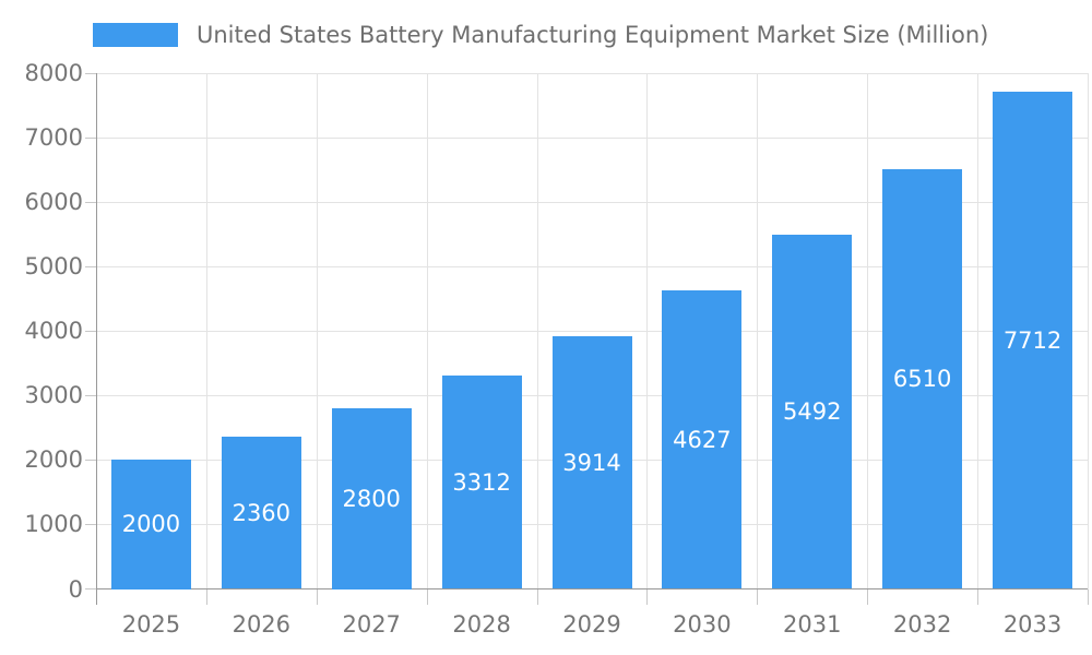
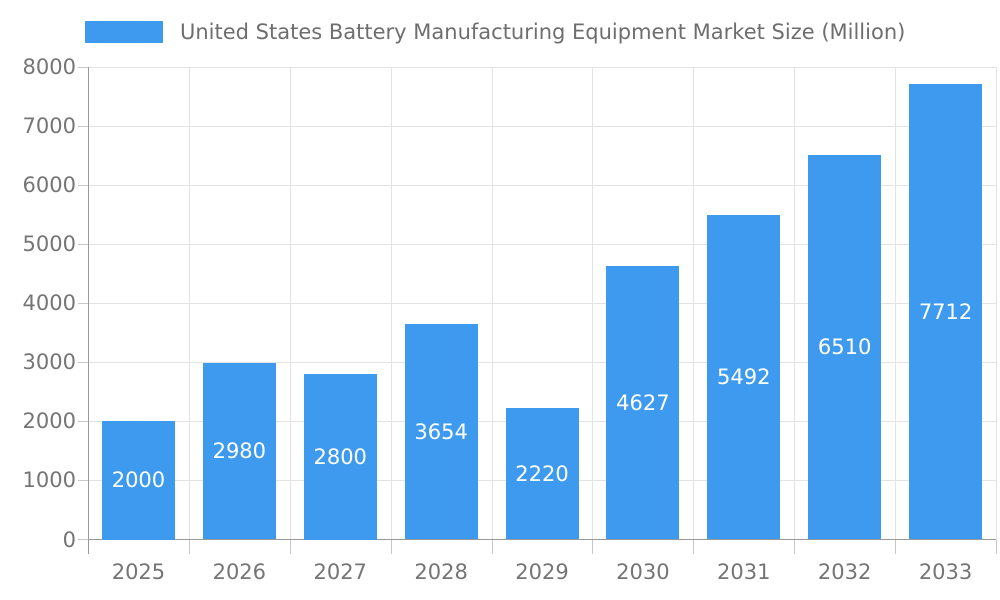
2026: 2360 -> 2980
2028: 3312 -> 3654
2029: 3914 -> 2220
